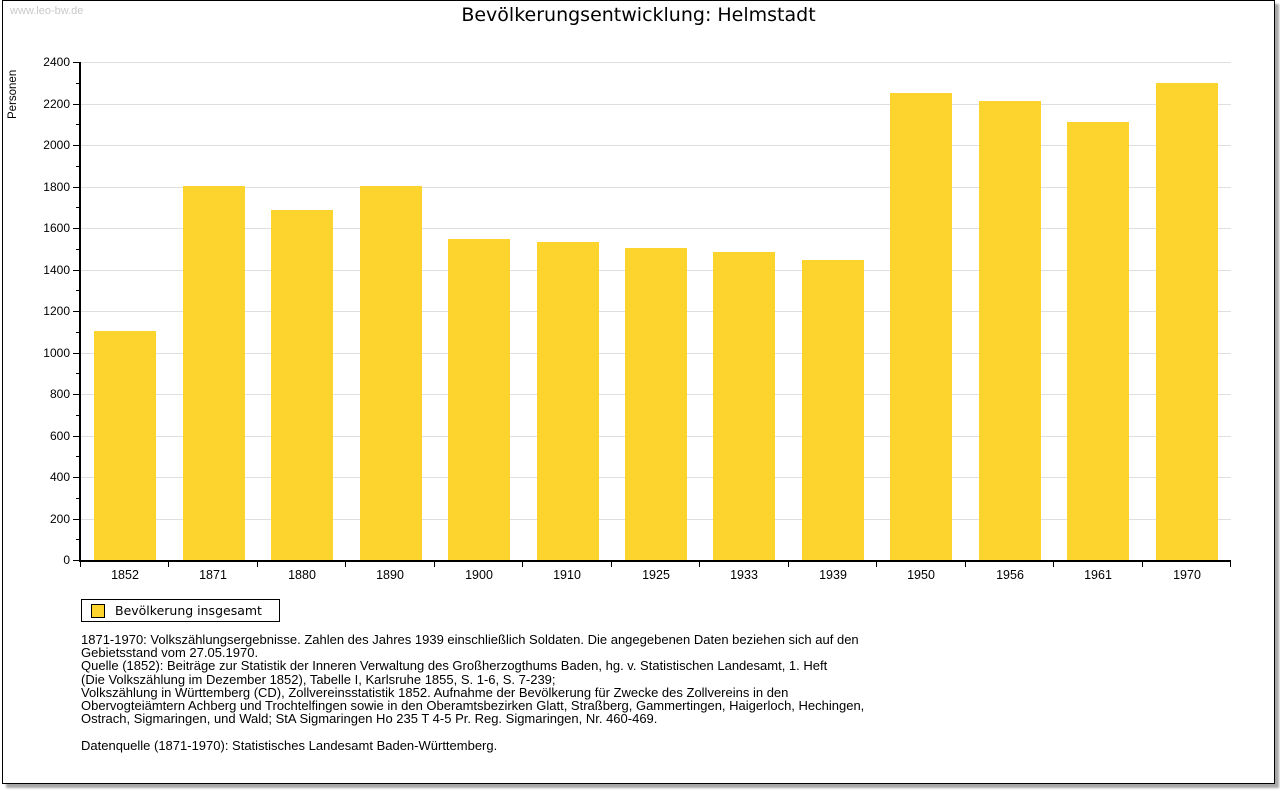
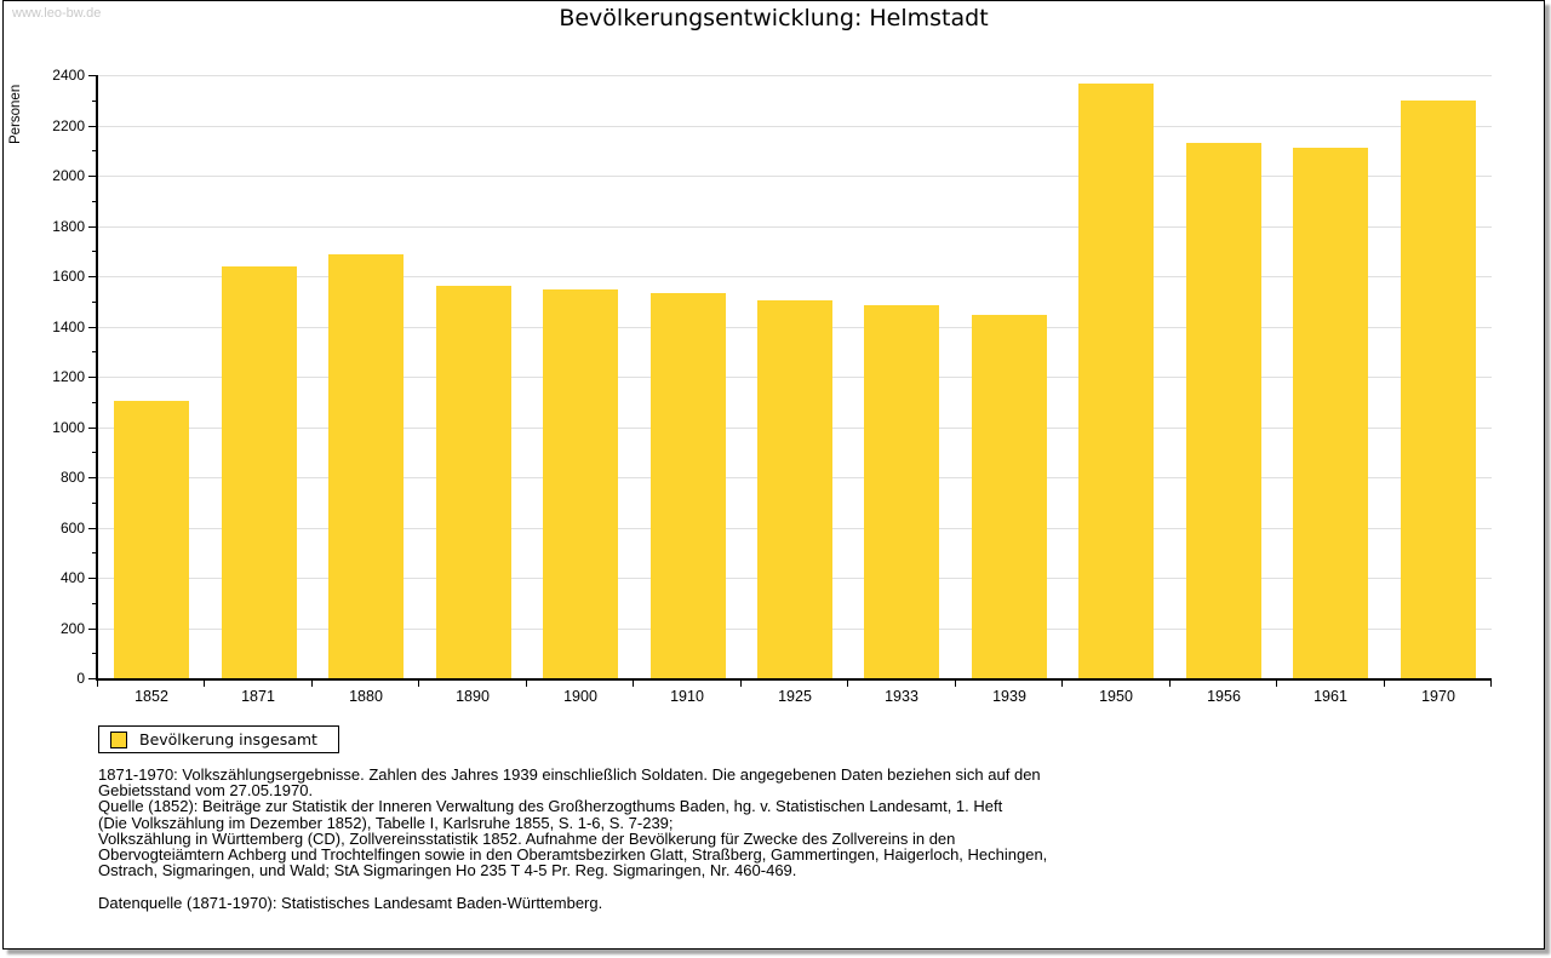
1871: 1800 -> 1640
1890: 1800 -> 1560
1950: 2250 -> 2370
1956: 2210 -> 2130
